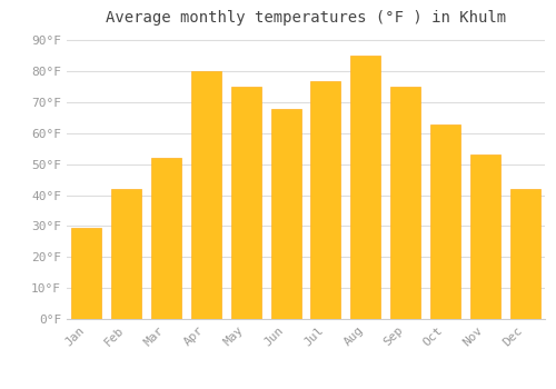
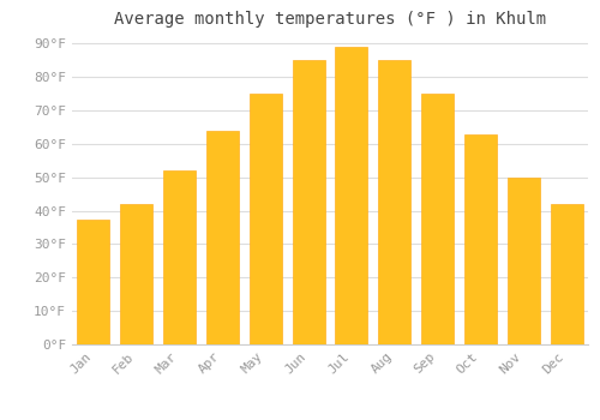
Jan: 29.5°F -> 37.5°F
Apr: 80.0°F -> 64.0°F
Jun: 68.0°F -> 85.0°F
Jul: 77.0°F -> 89.0°F
Nov: 53.0°F -> 50.0°F
